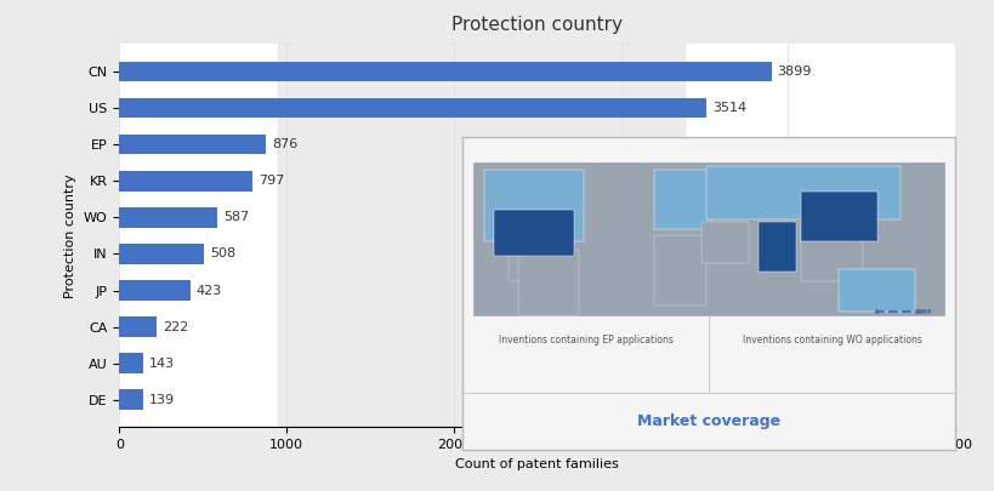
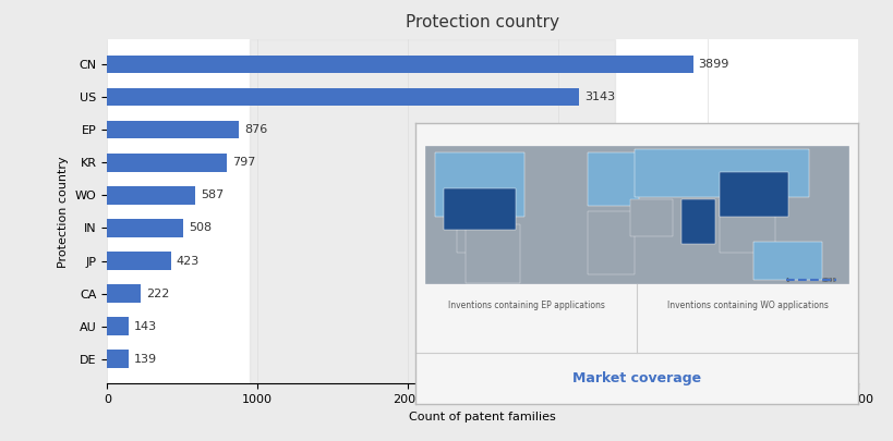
US: 3514 -> 3143
